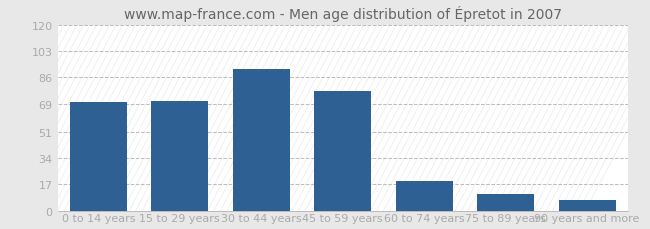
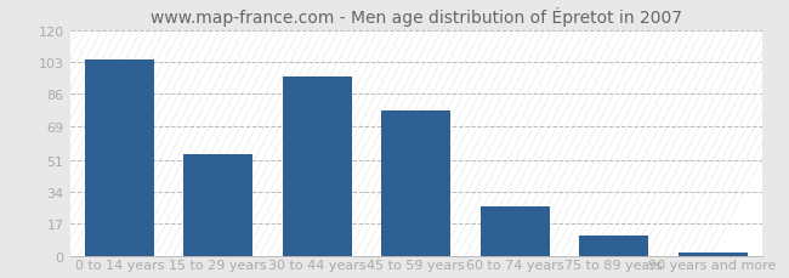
0 to 14 years: 70 -> 104
15 to 29 years: 71 -> 54
30 to 44 years: 91 -> 95
60 to 74 years: 19 -> 26
90 years and more: 7 -> 2
